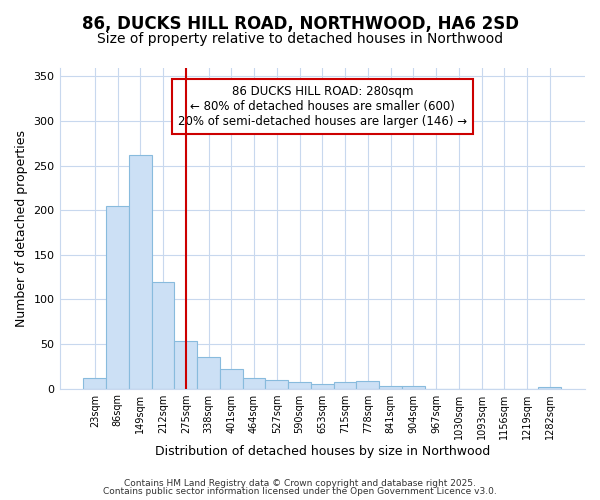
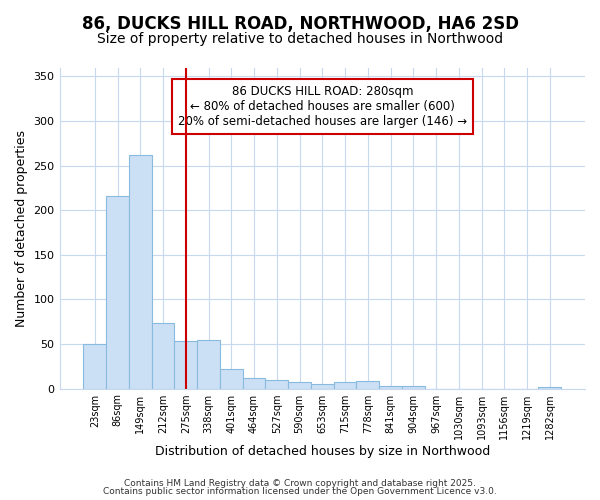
23sqm: 12 -> 50
86sqm: 205 -> 216
212sqm: 120 -> 74
338sqm: 35 -> 54
